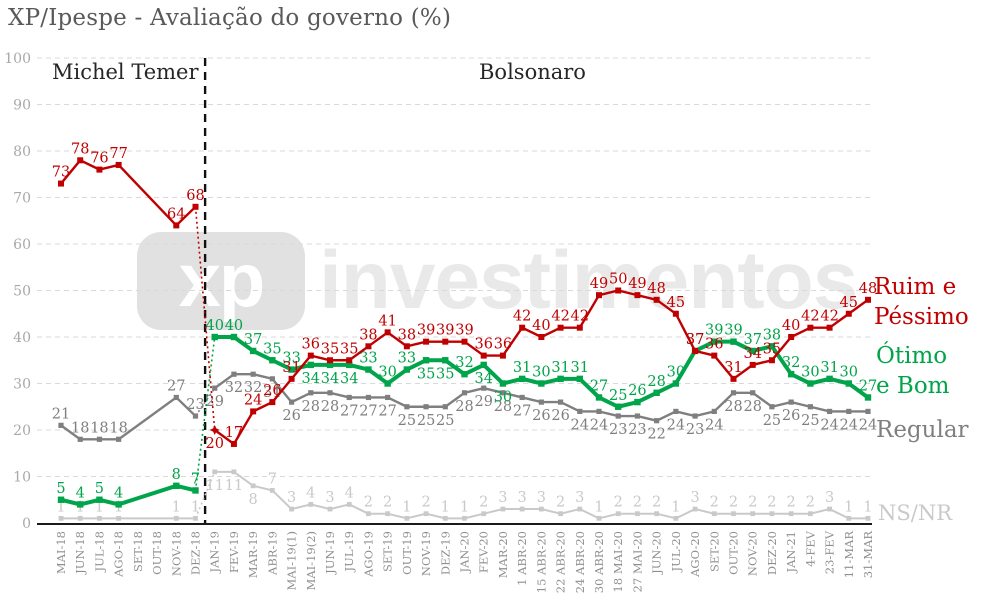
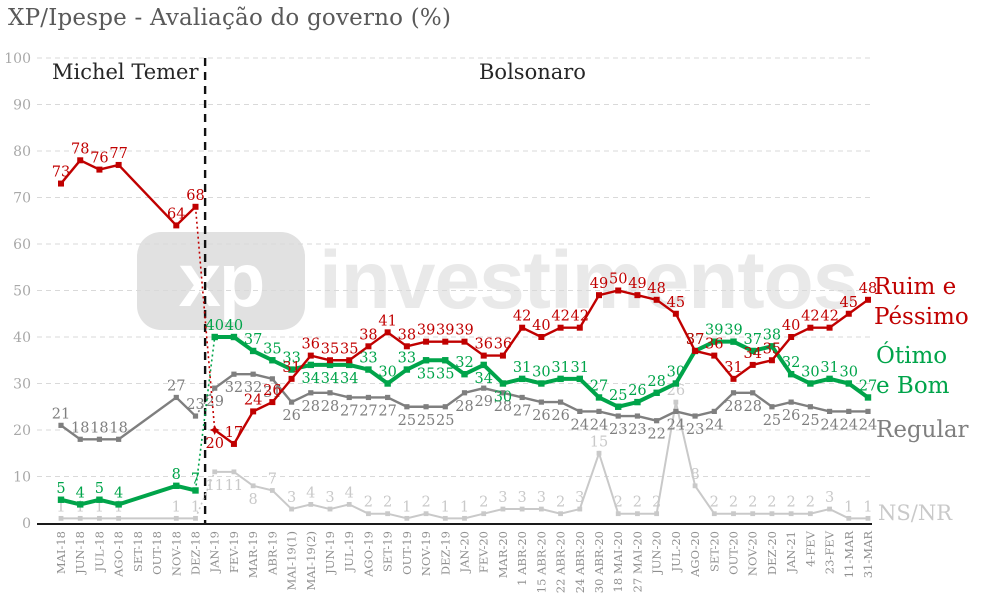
NS/NR/30 ABR-20: 1 -> 15
NS/NR/JUL-20: 1 -> 26
NS/NR/AGO-20: 3 -> 8
